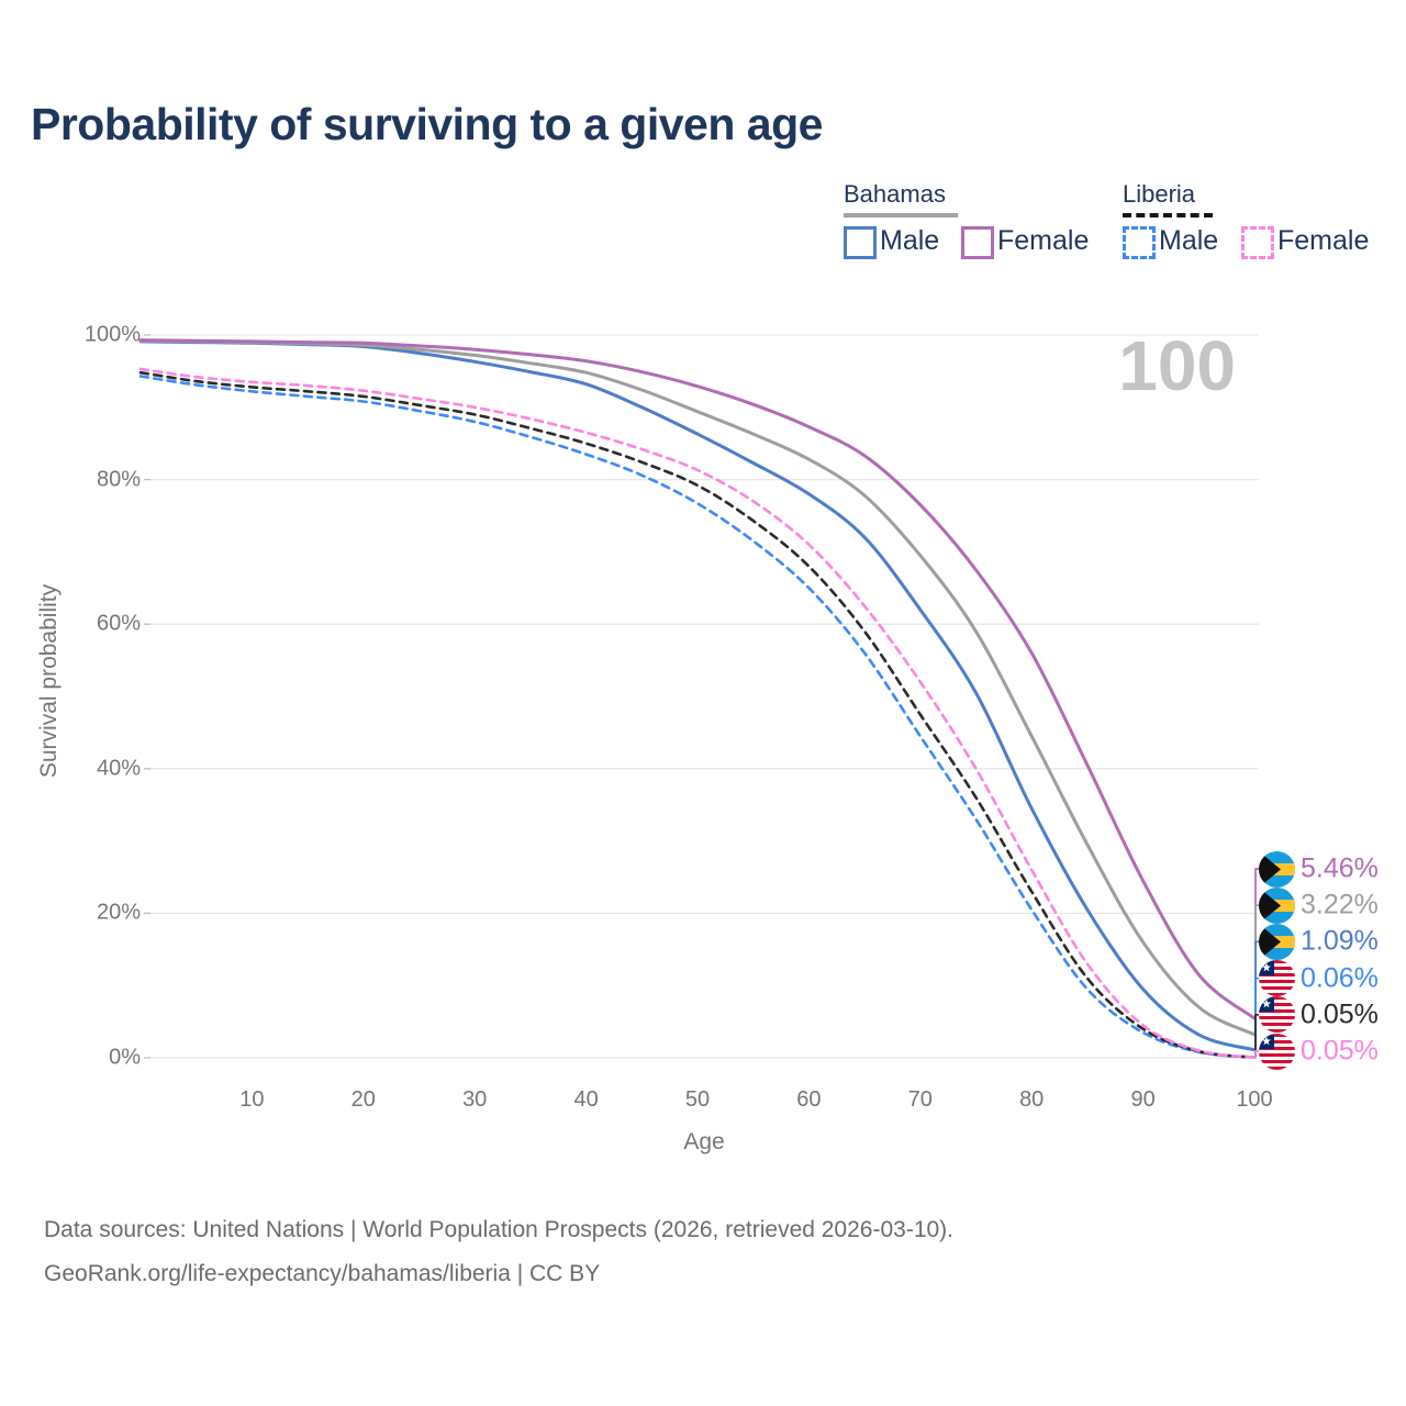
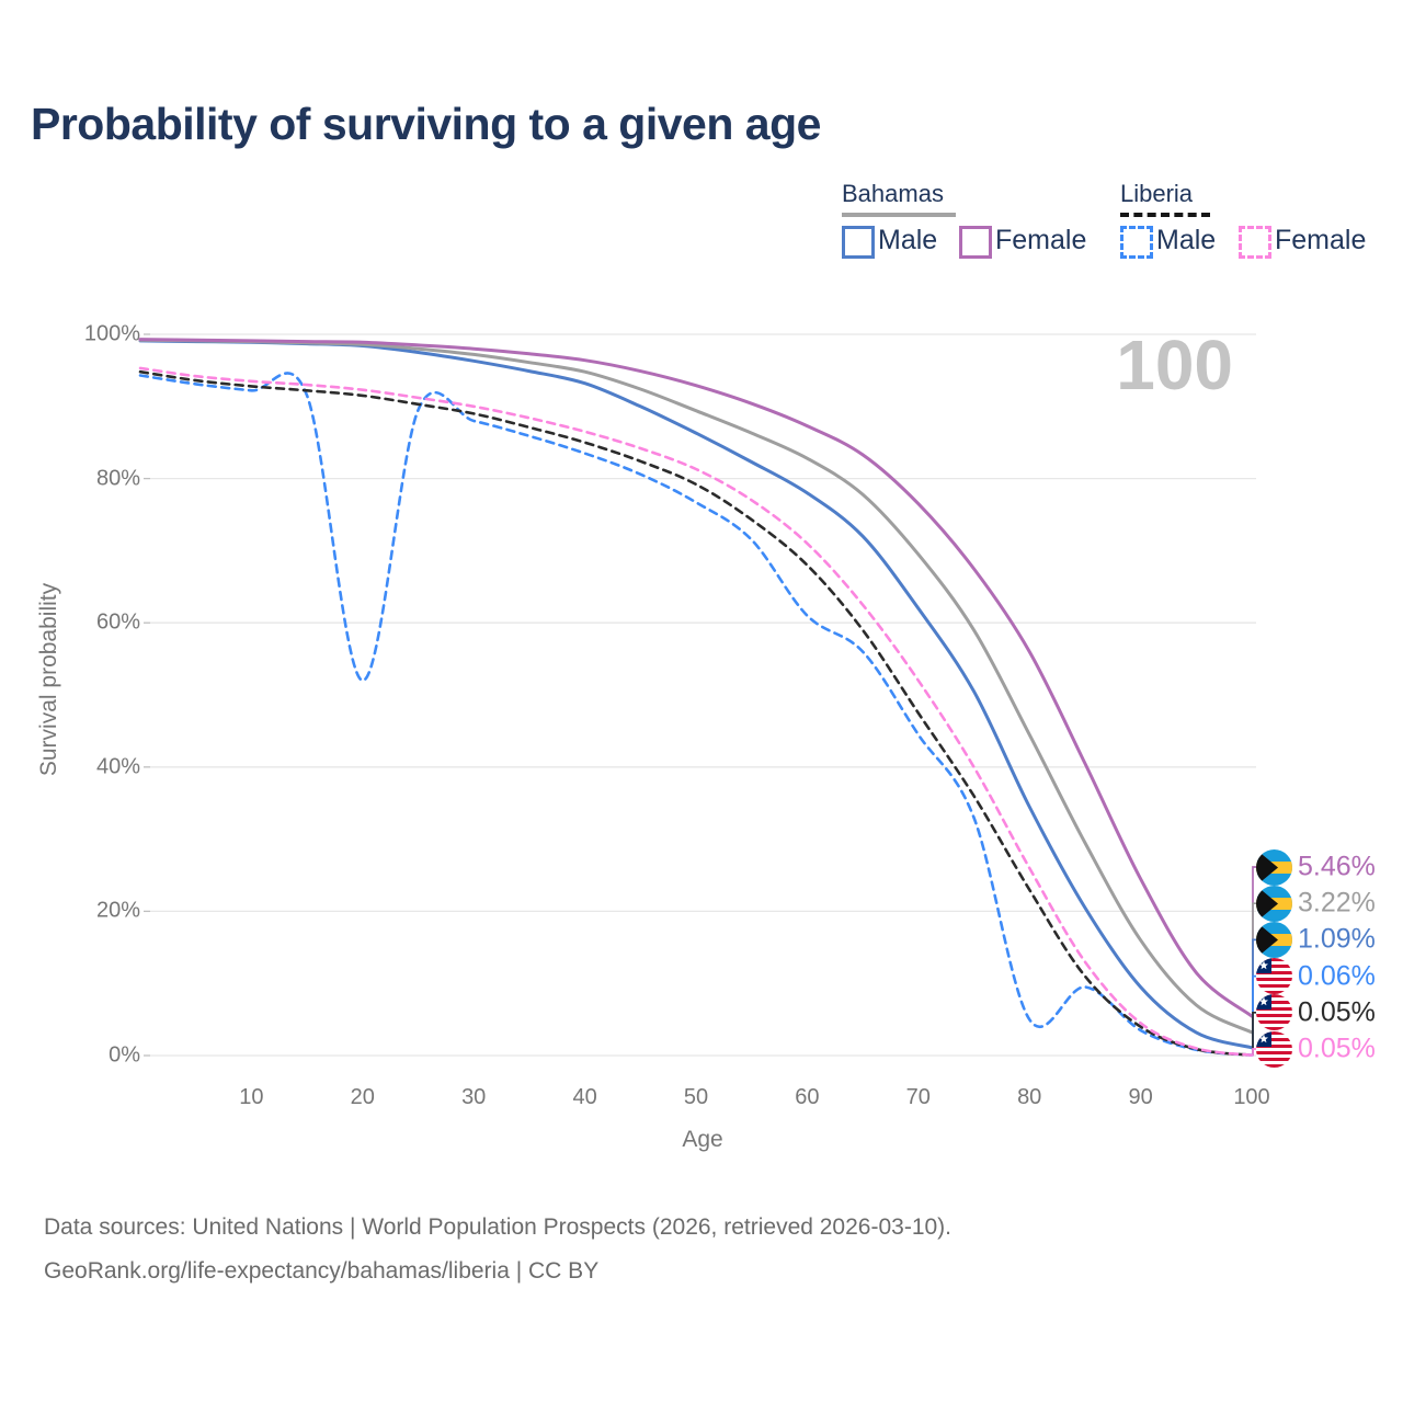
Liberia Male/20: 91% -> 52%
Liberia Male/60: 65% -> 61%
Liberia Male/80: 20% -> 5%
